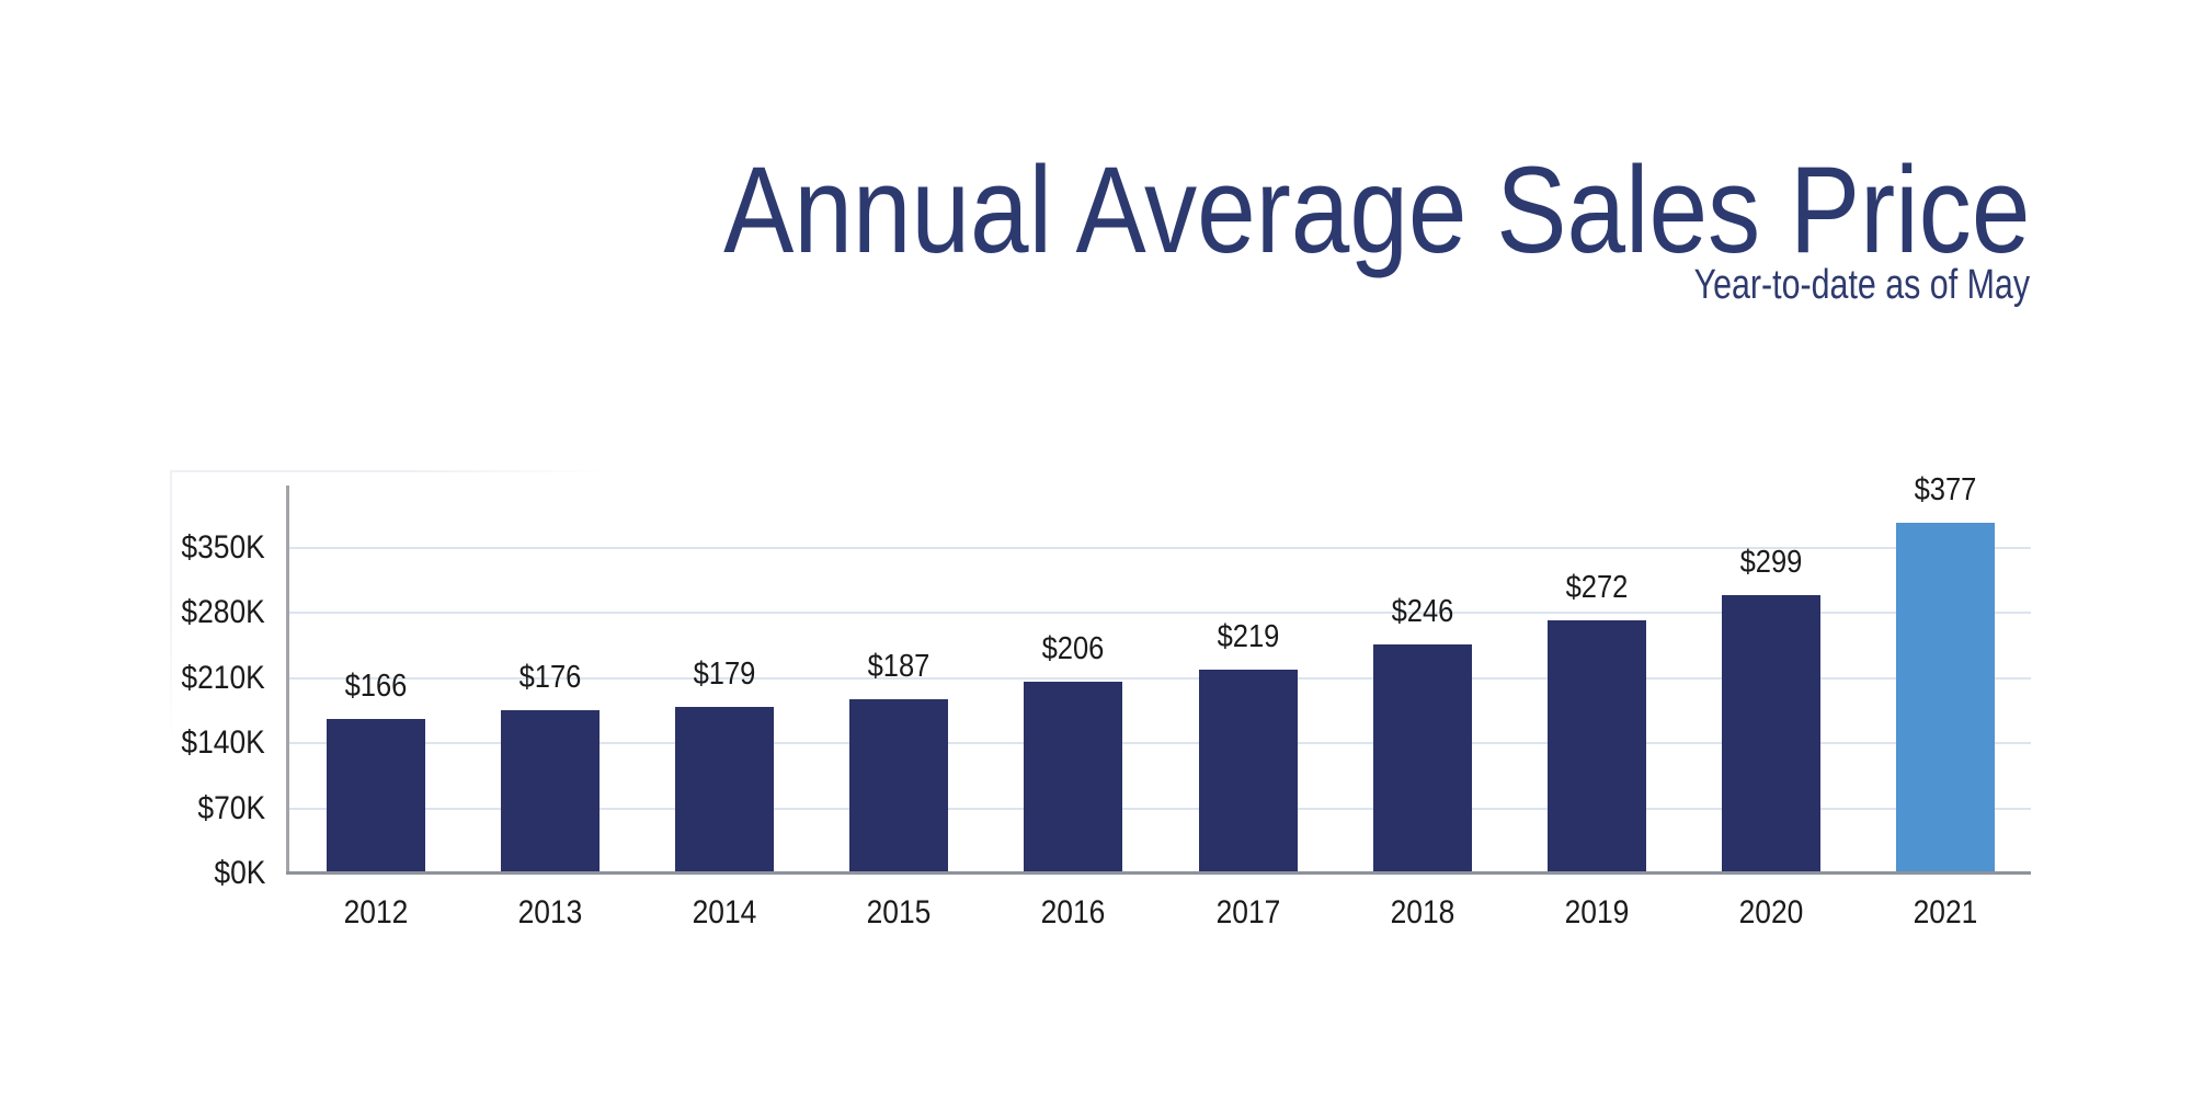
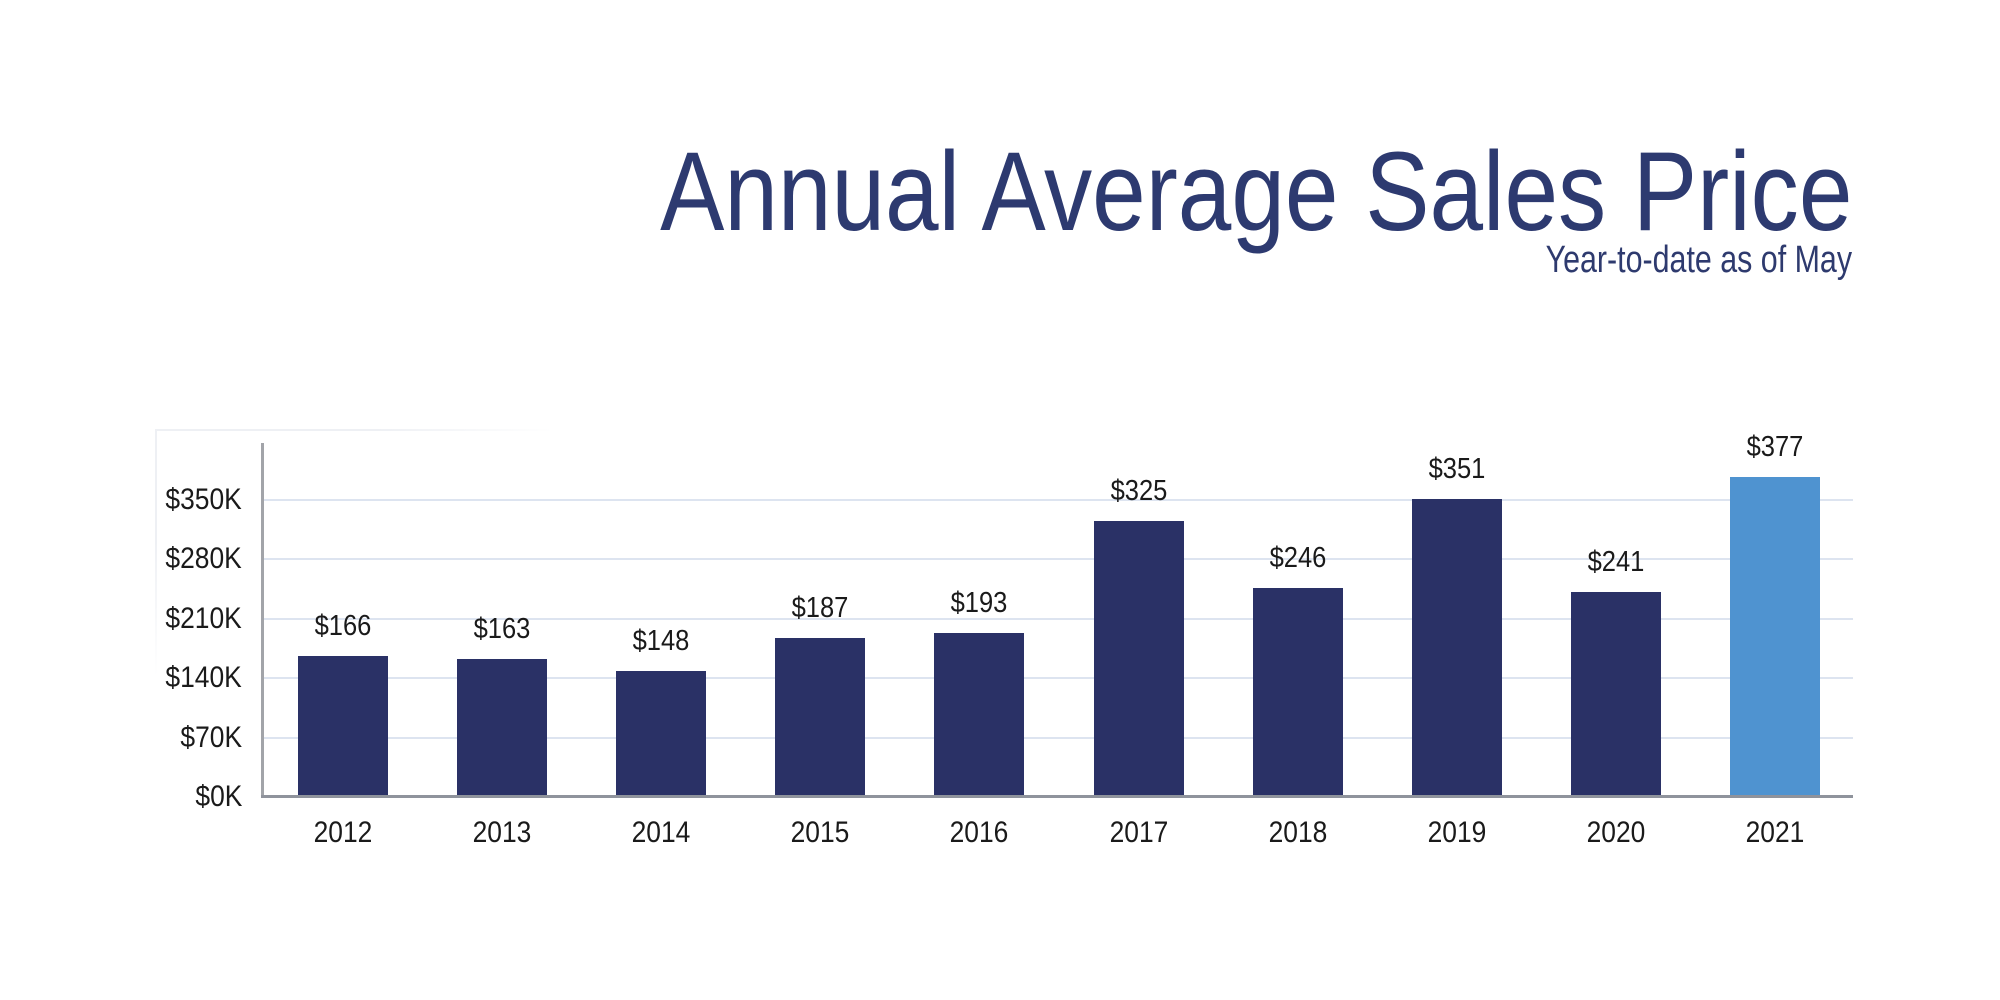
2013: $176 -> $163
2014: $179 -> $148
2016: $206 -> $193
2017: $219 -> $325
2019: $272 -> $351
2020: $299 -> $241
